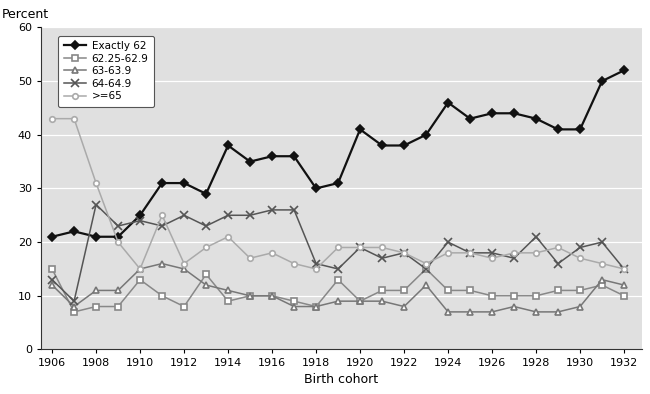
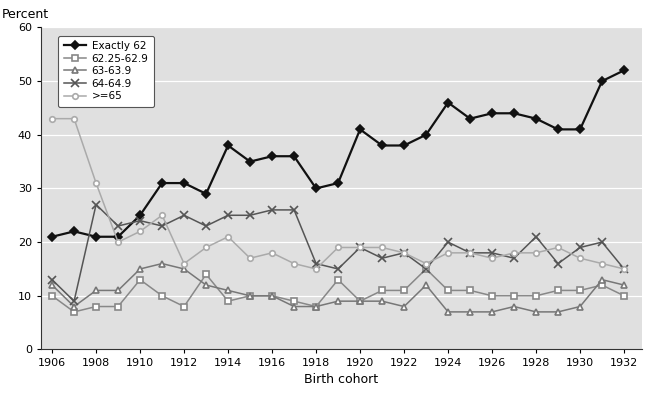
62.25-62.9/1906: 15 -> 10
>=65/1910: 15 -> 22
